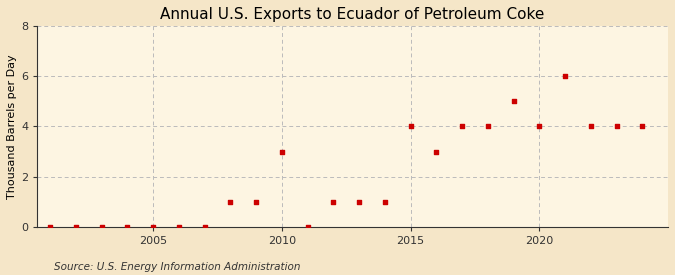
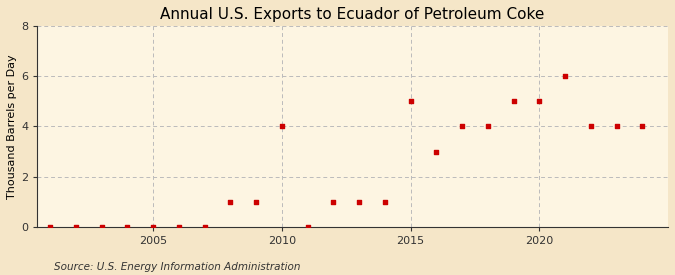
2010: 3 -> 4
2015: 4 -> 5
2020: 4 -> 5
